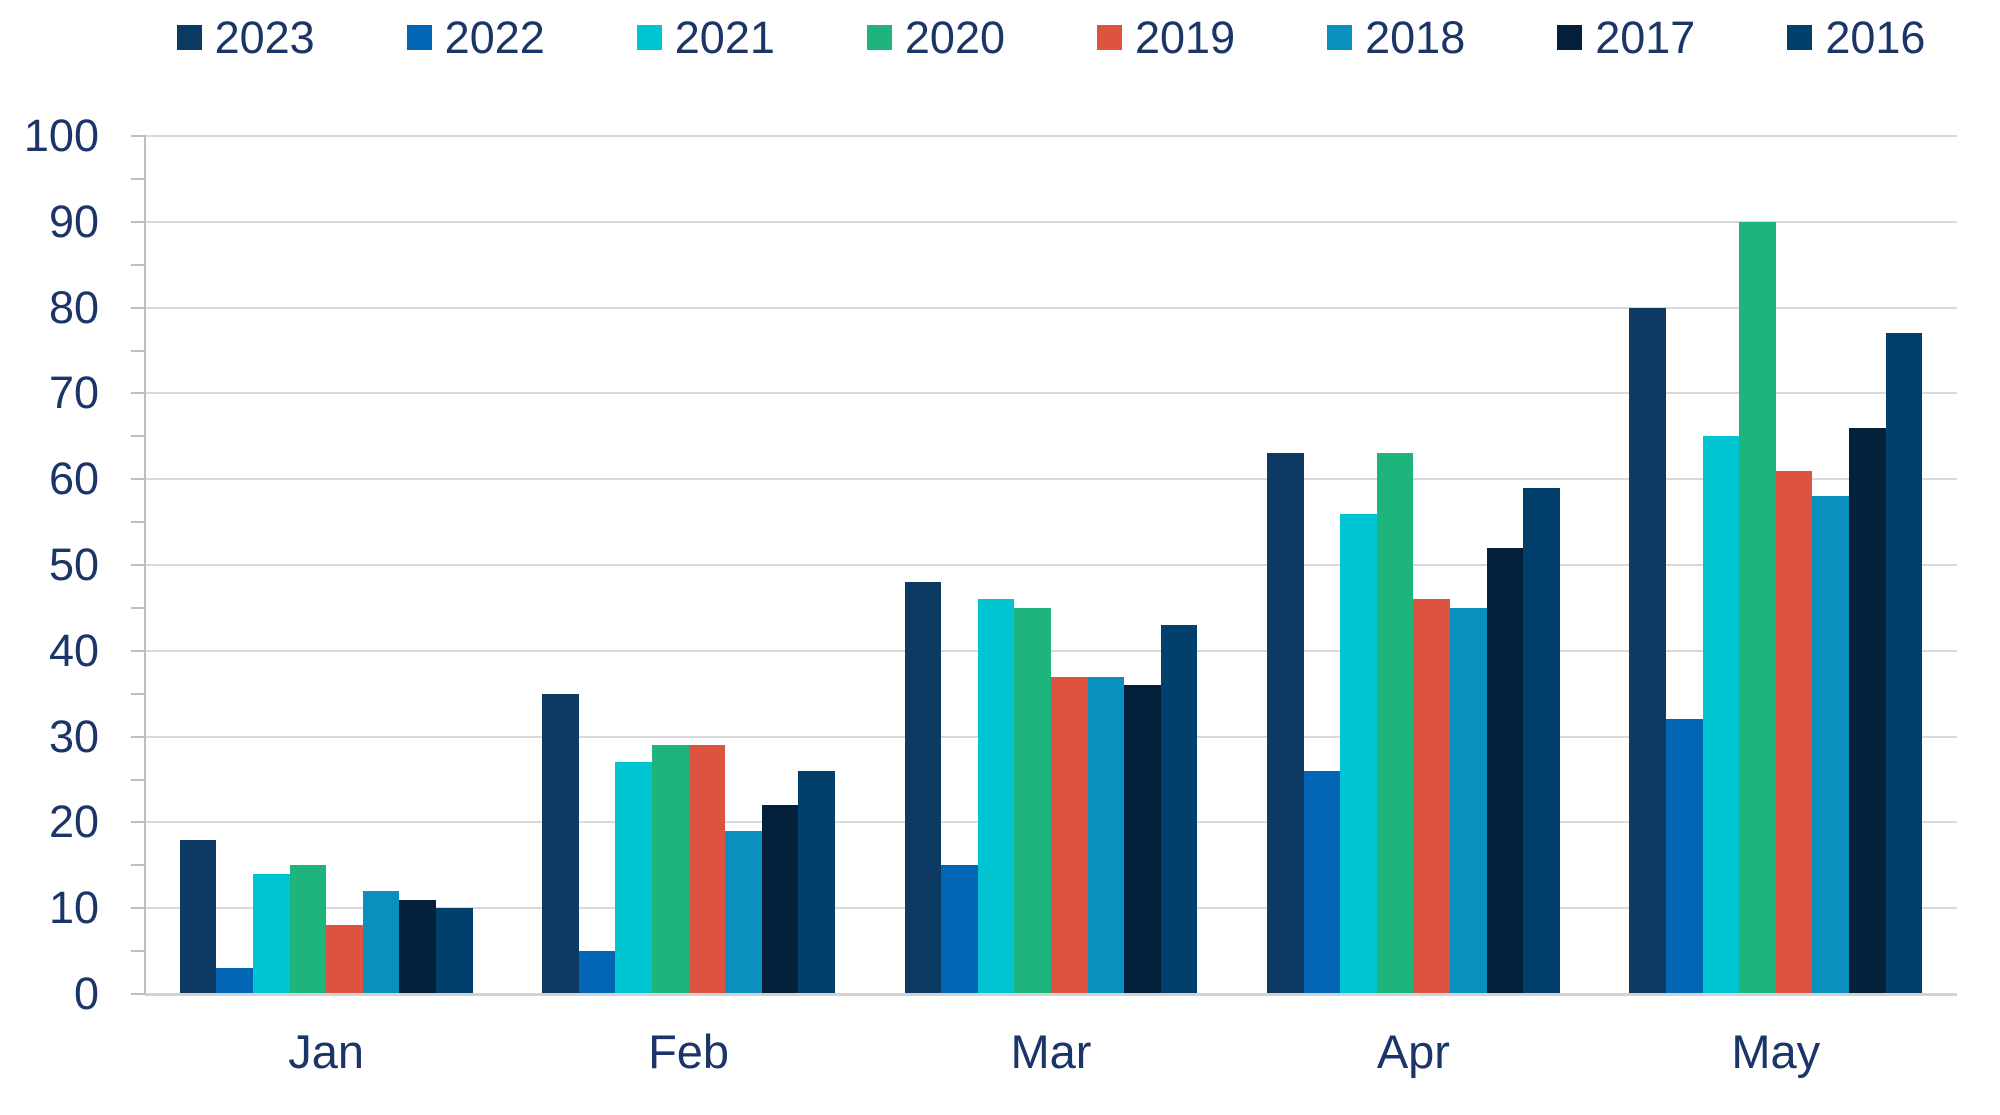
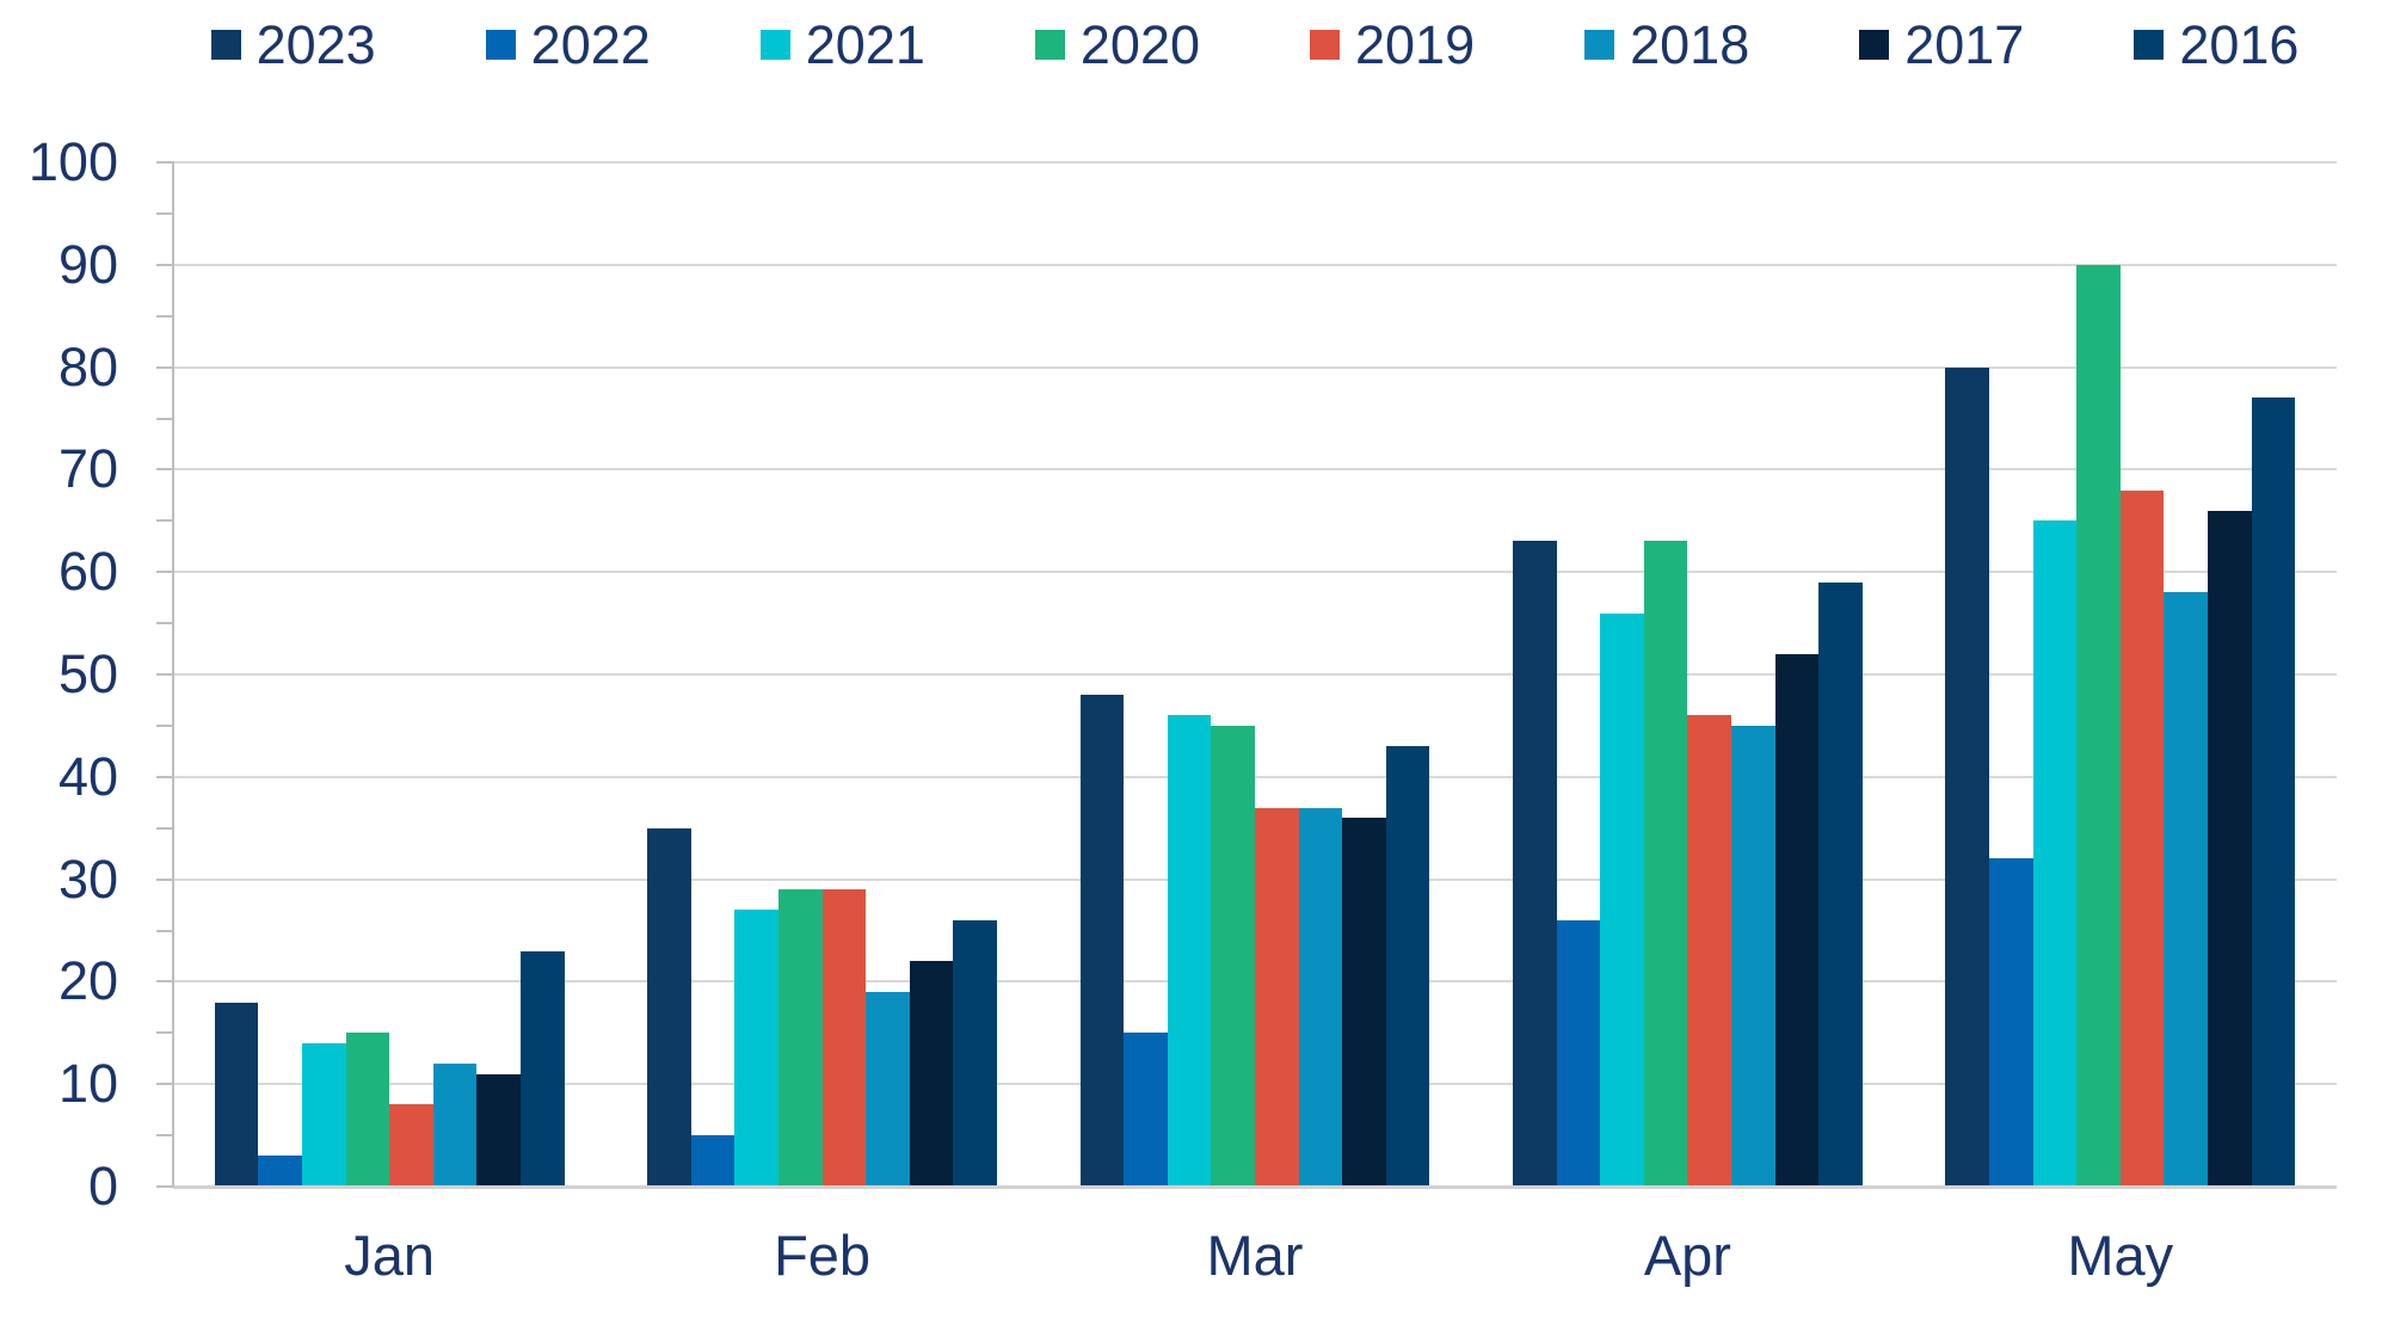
2016/Jan: 10 -> 23
2019/May: 61 -> 68
